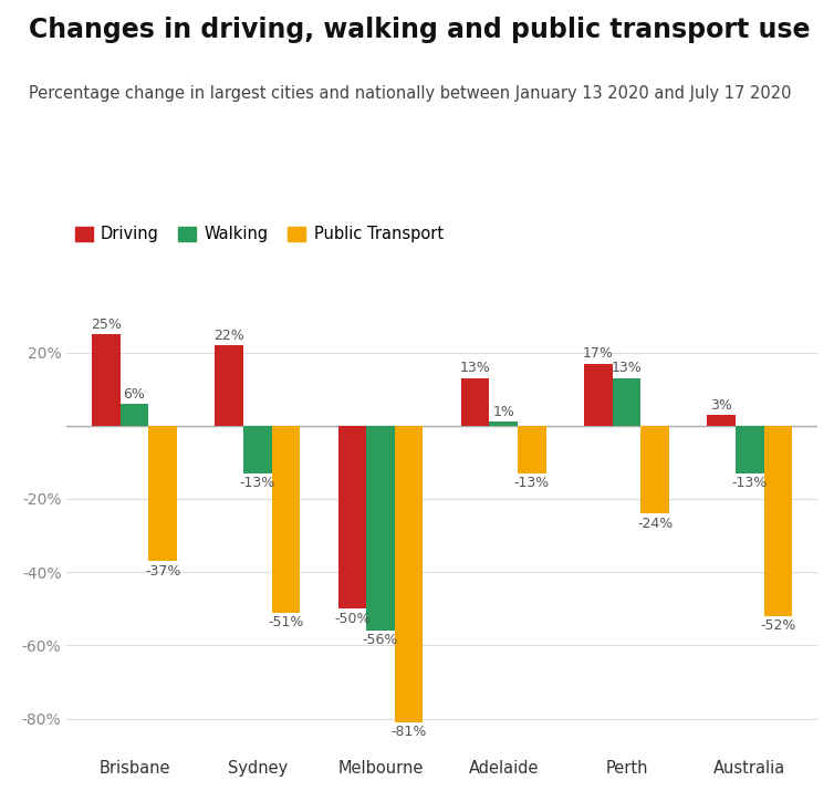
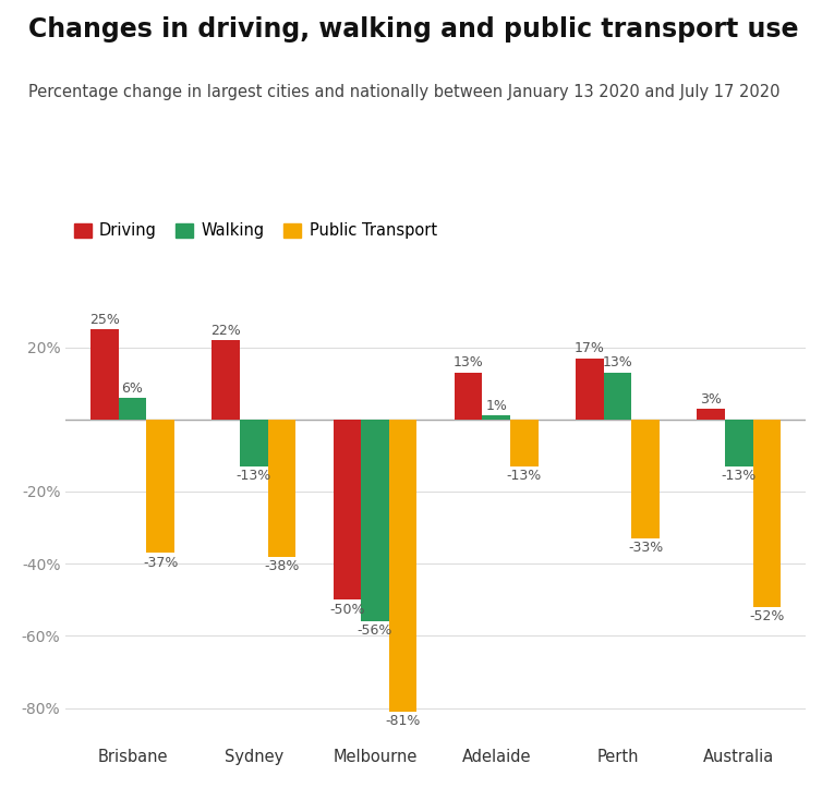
Public Transport/Sydney: -51% -> -38%
Public Transport/Perth: -24% -> -33%
